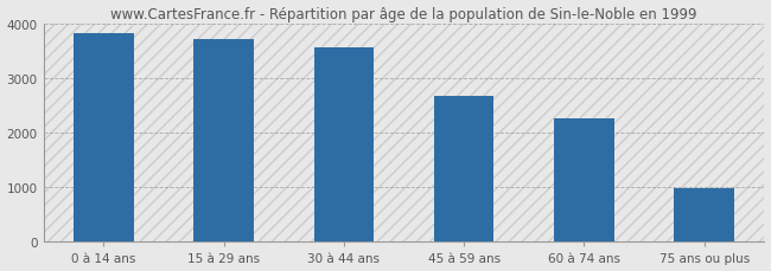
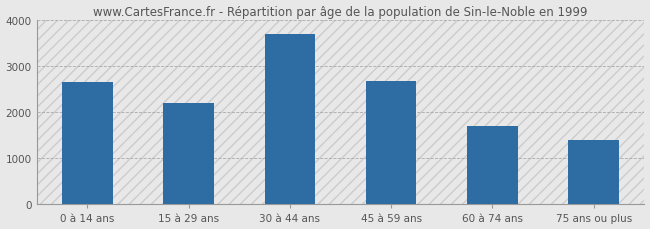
0 à 14 ans: 3820 -> 2650
15 à 29 ans: 3730 -> 2200
30 à 44 ans: 3560 -> 3700
60 à 74 ans: 2260 -> 1700
75 ans ou plus: 990 -> 1400
